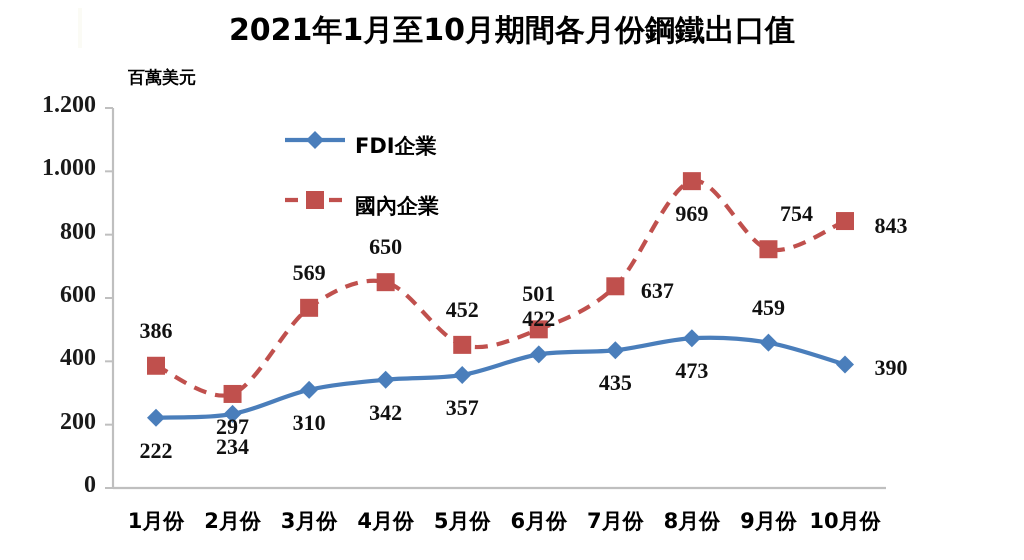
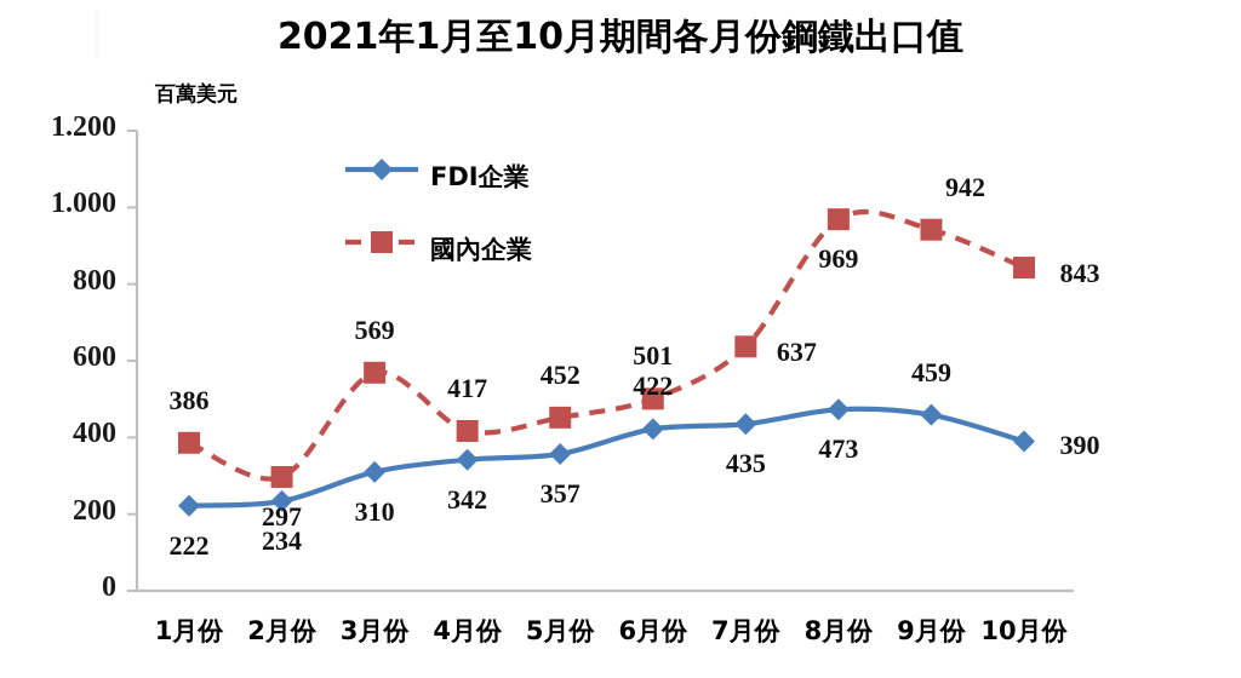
國內企業/4月份: 650 -> 417
國內企業/9月份: 754 -> 942
